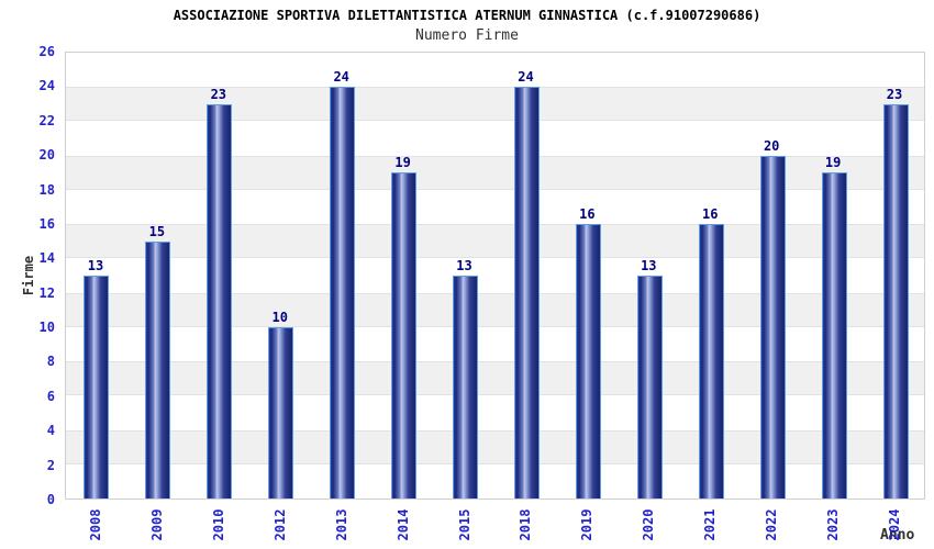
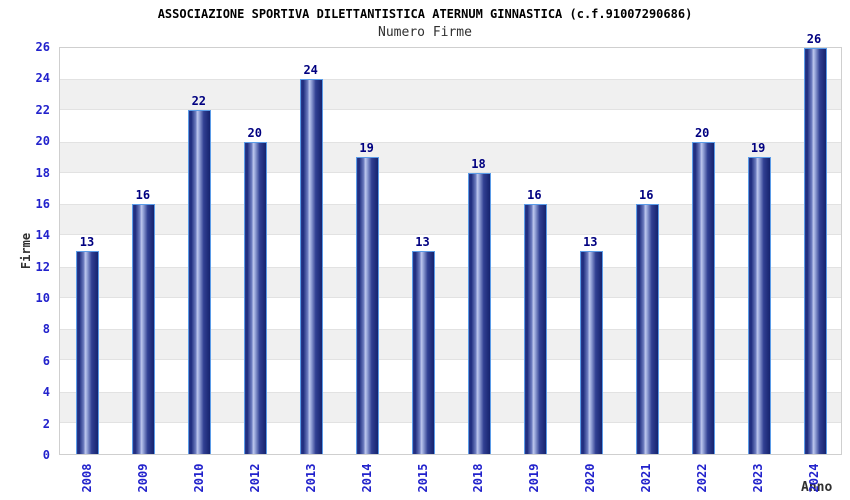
2009: 15 -> 16
2010: 23 -> 22
2012: 10 -> 20
2018: 24 -> 18
2024: 23 -> 26
